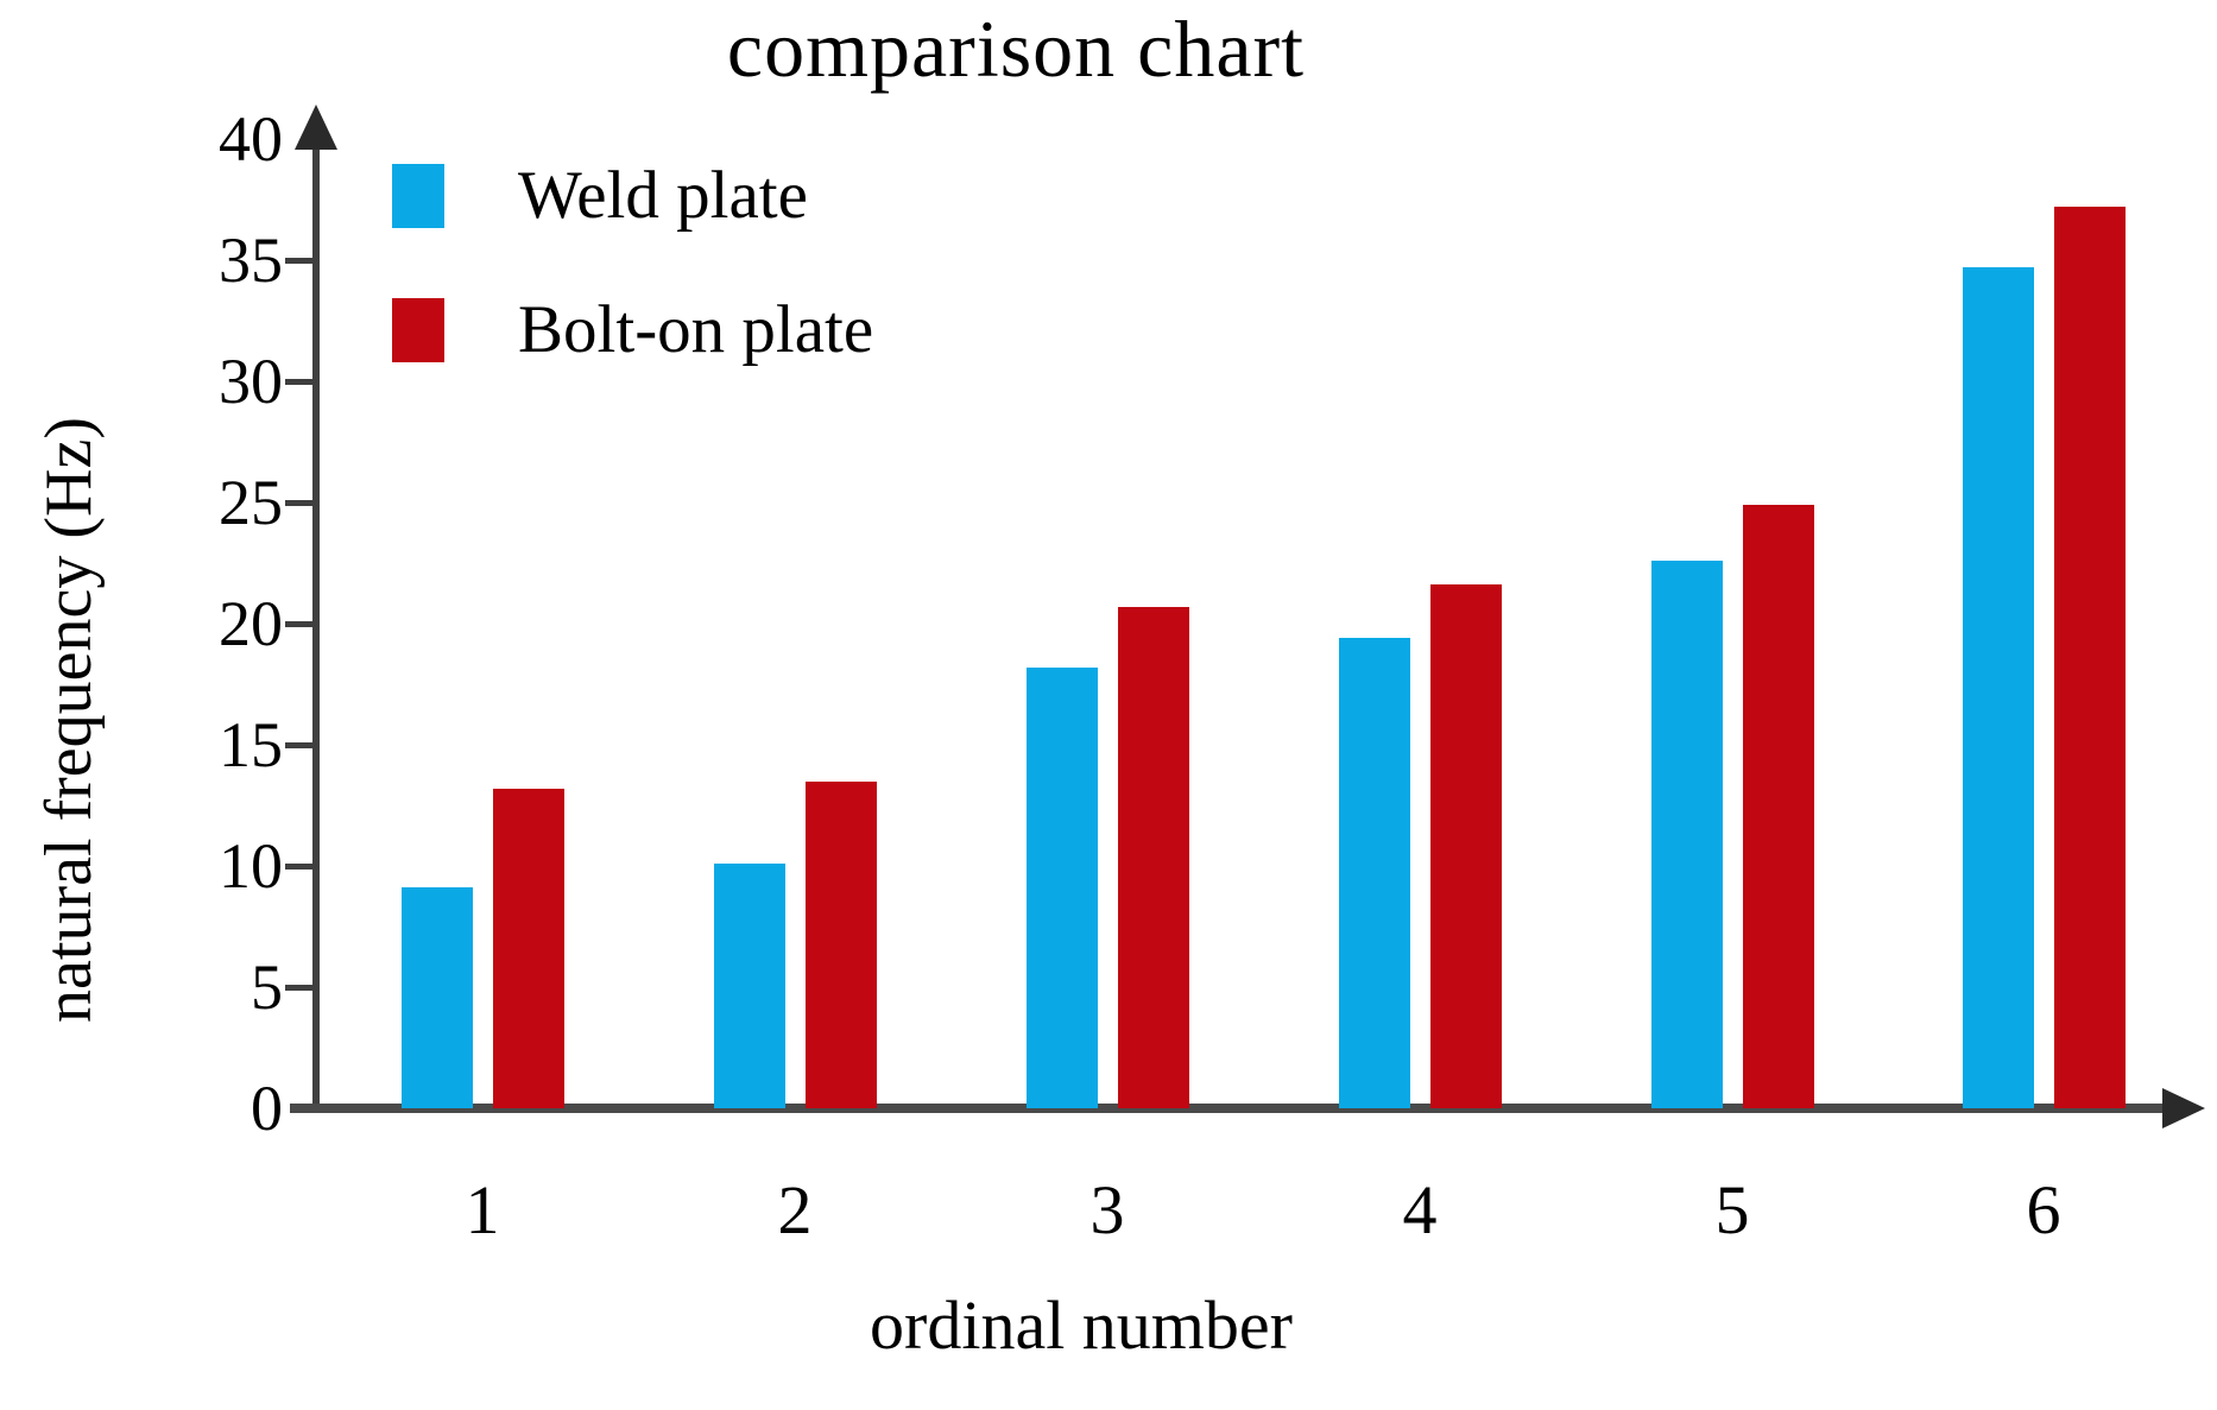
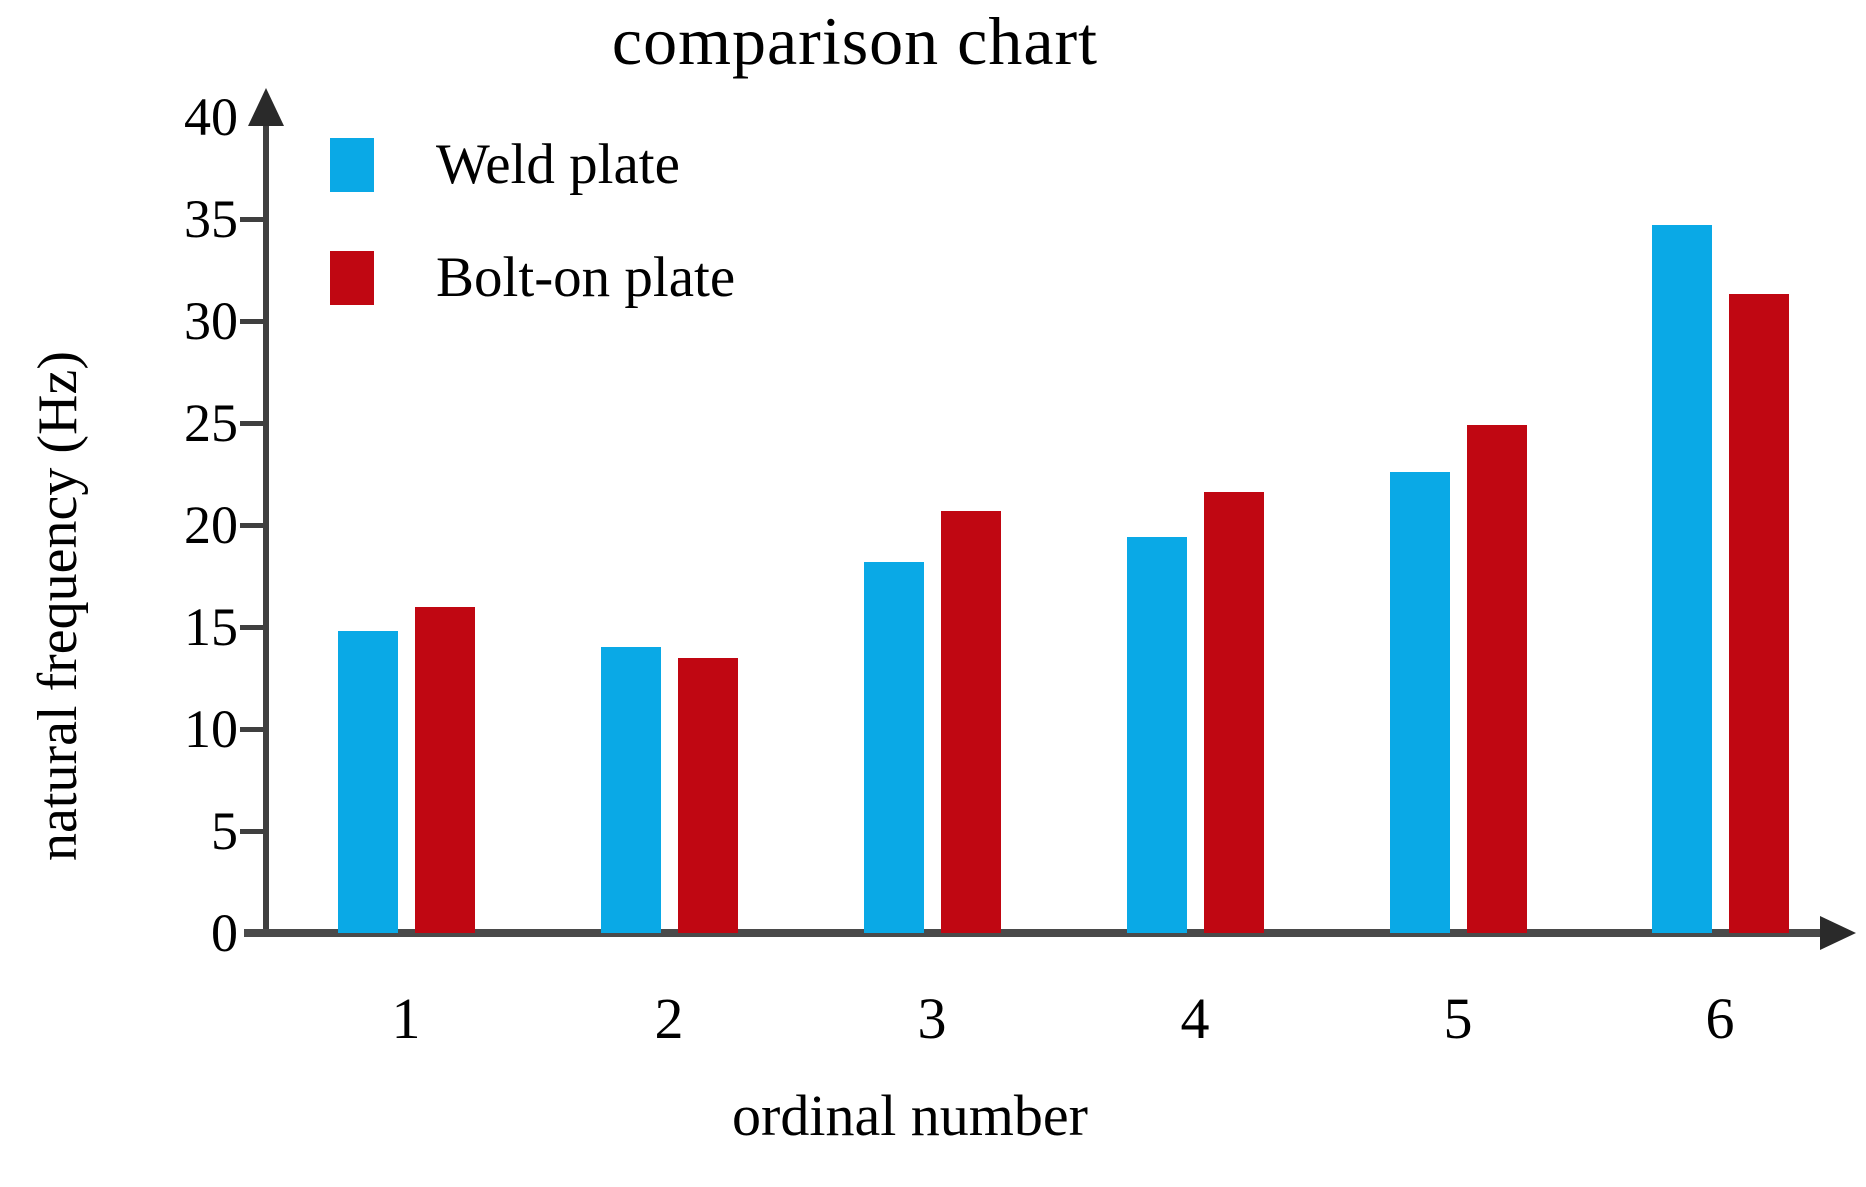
Weld plate/1: 9.1 -> 14.8
Bolt-on plate/1: 13.2 -> 16.0
Weld plate/2: 10.1 -> 14.0
Bolt-on plate/6: 37.2 -> 31.3
